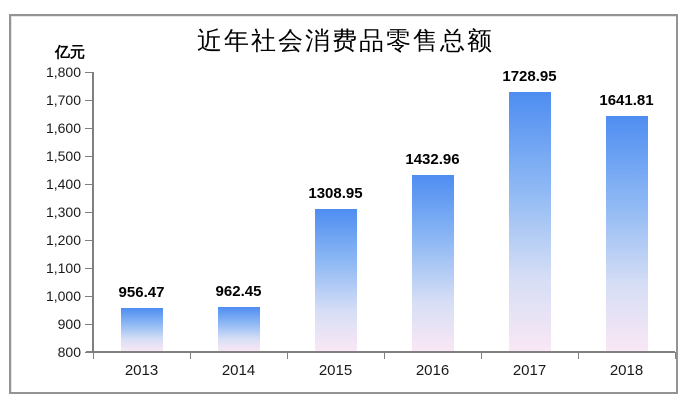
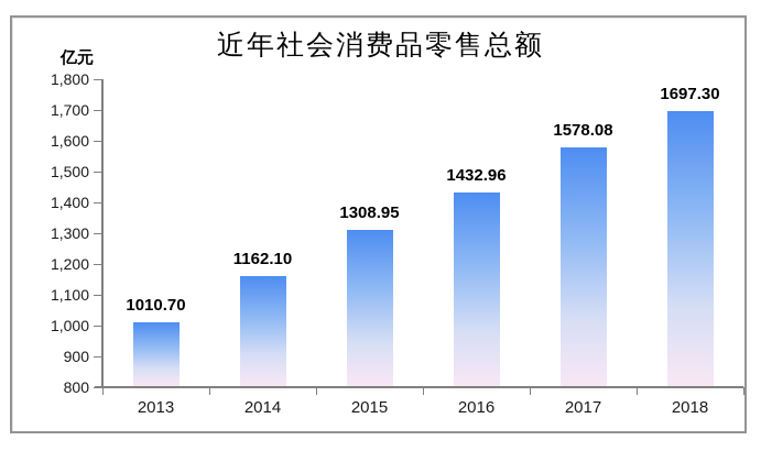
2013: 956.47 -> 1010.70
2014: 962.45 -> 1162.10
2017: 1728.95 -> 1578.08
2018: 1641.81 -> 1697.30
